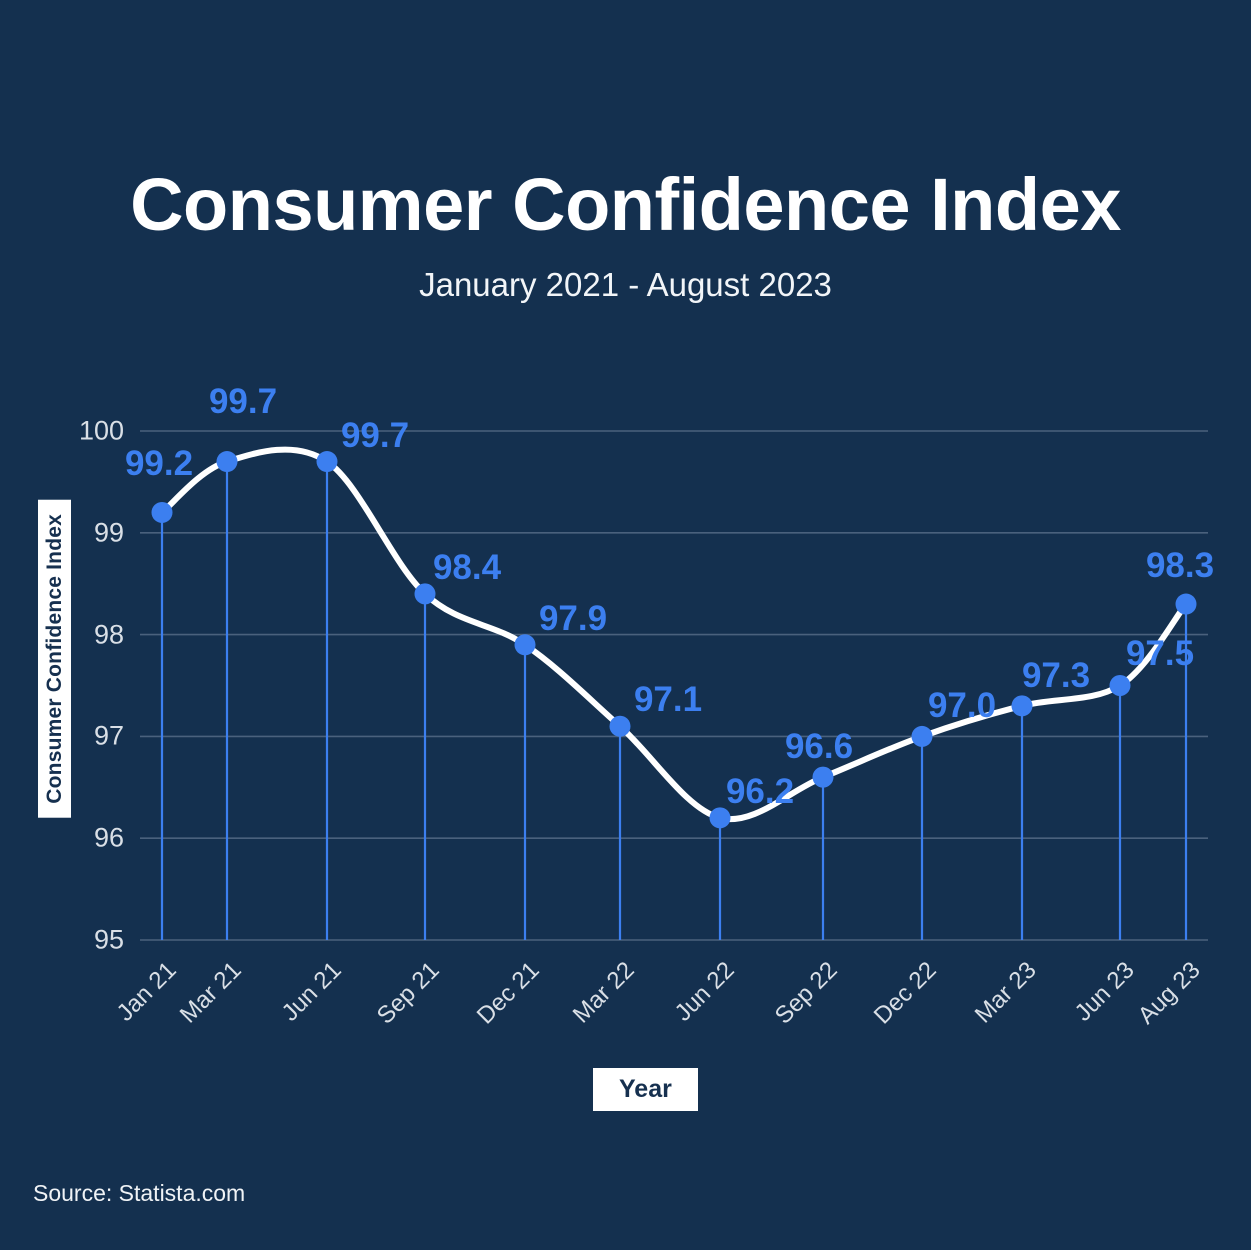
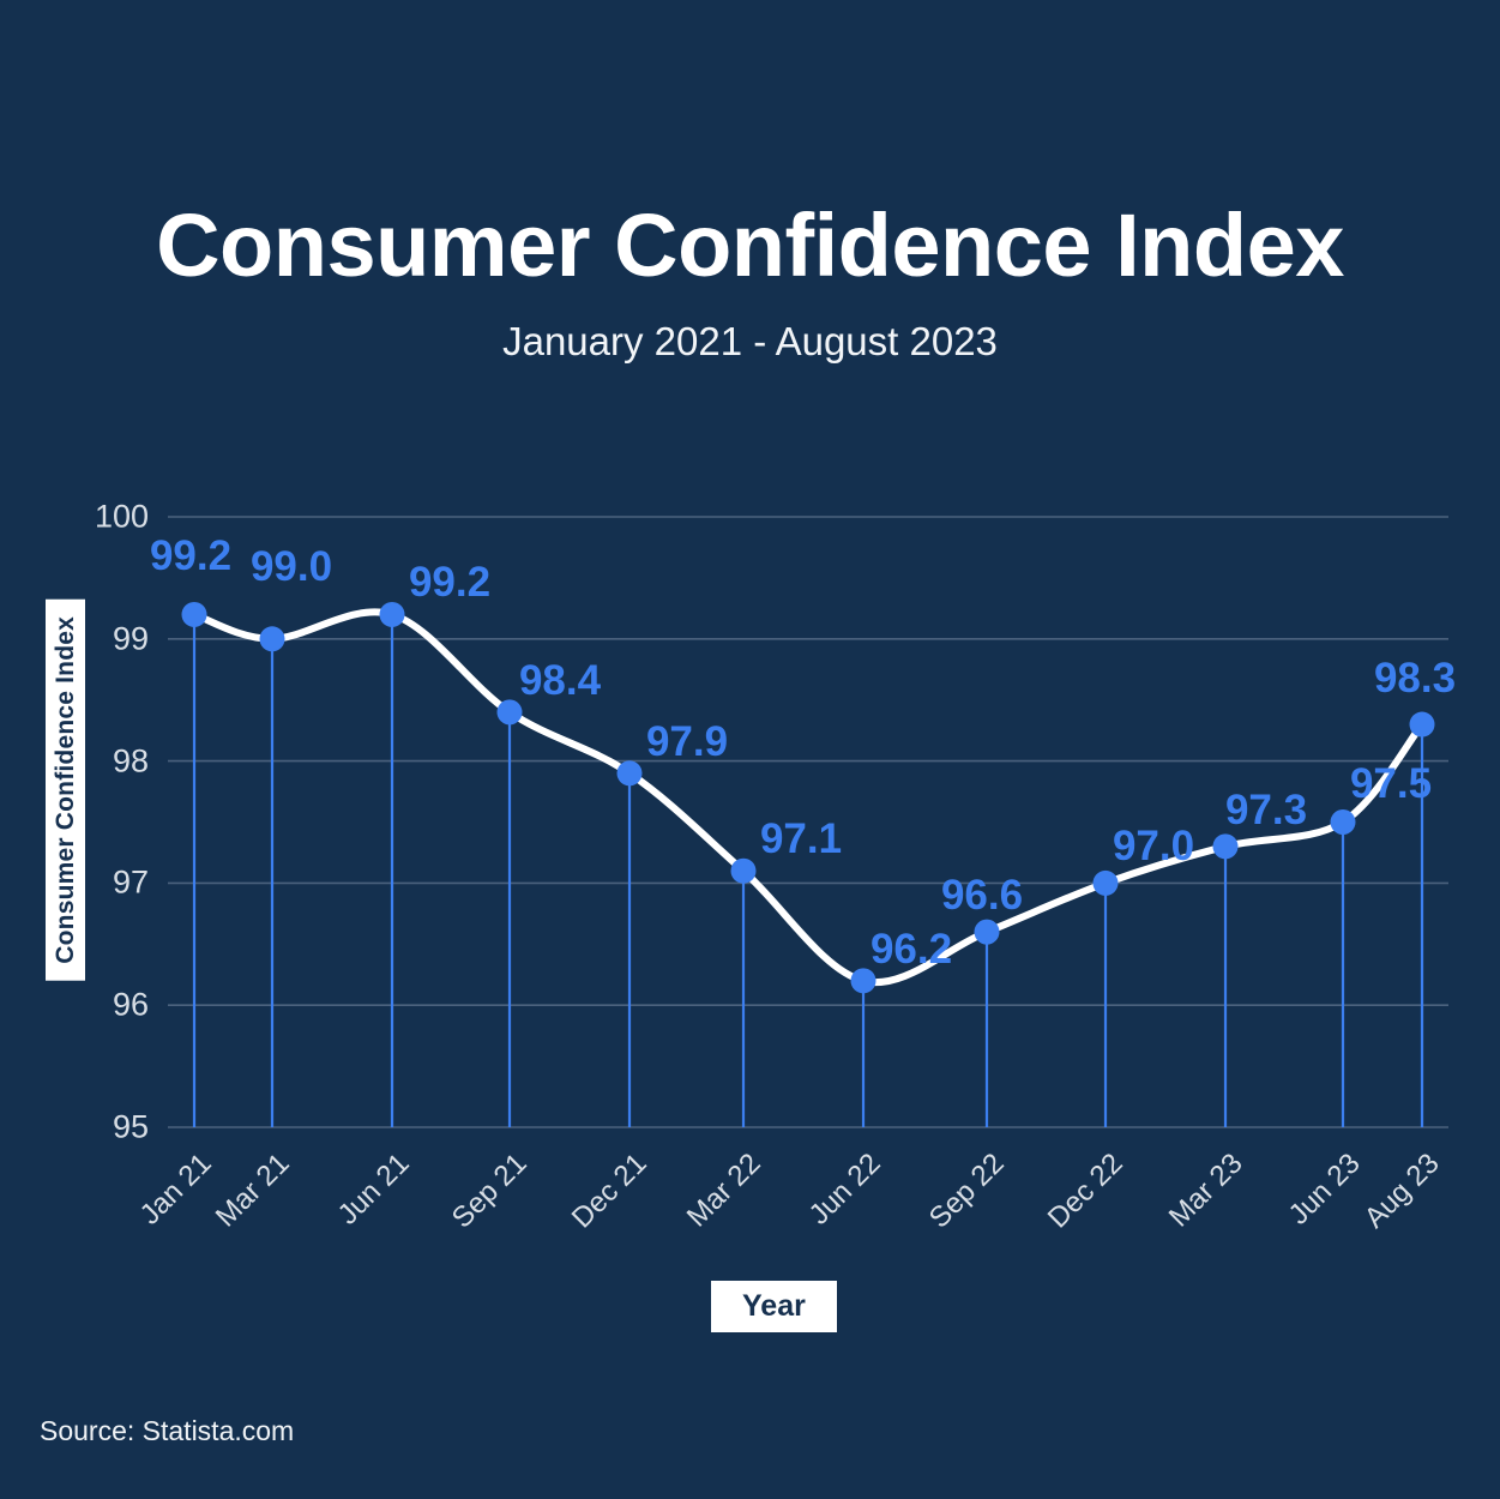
Mar 21: 99.7 -> 99.0
Jun 21: 99.7 -> 99.2
